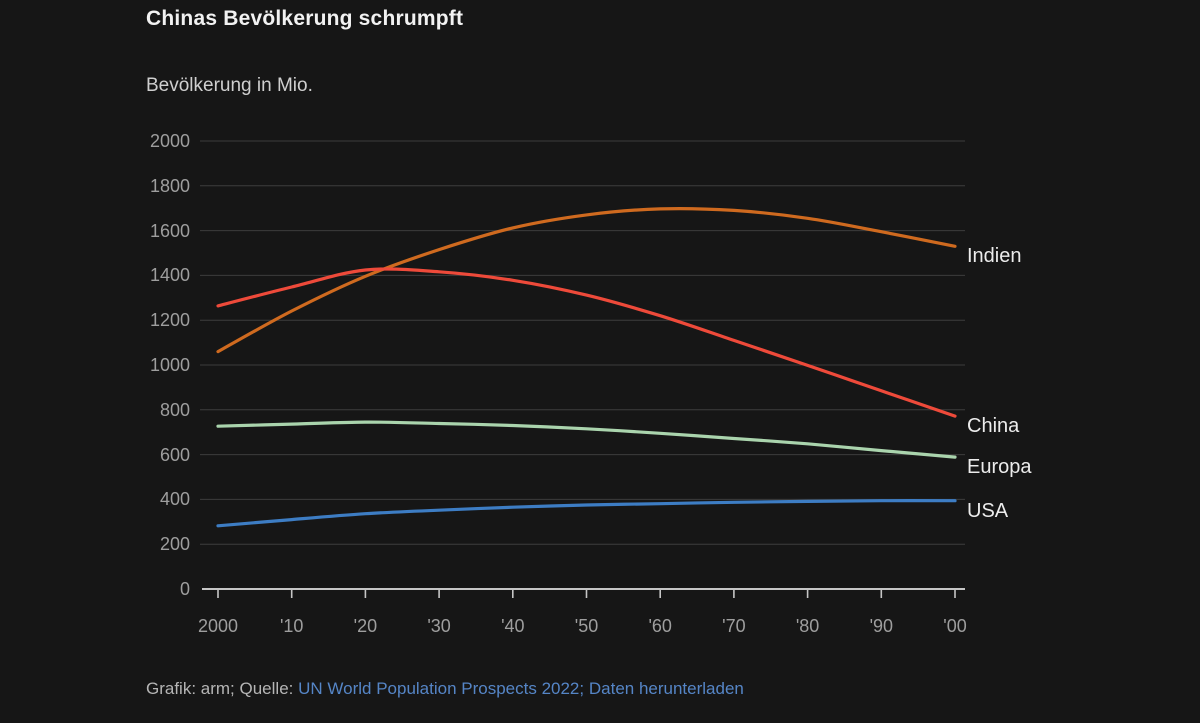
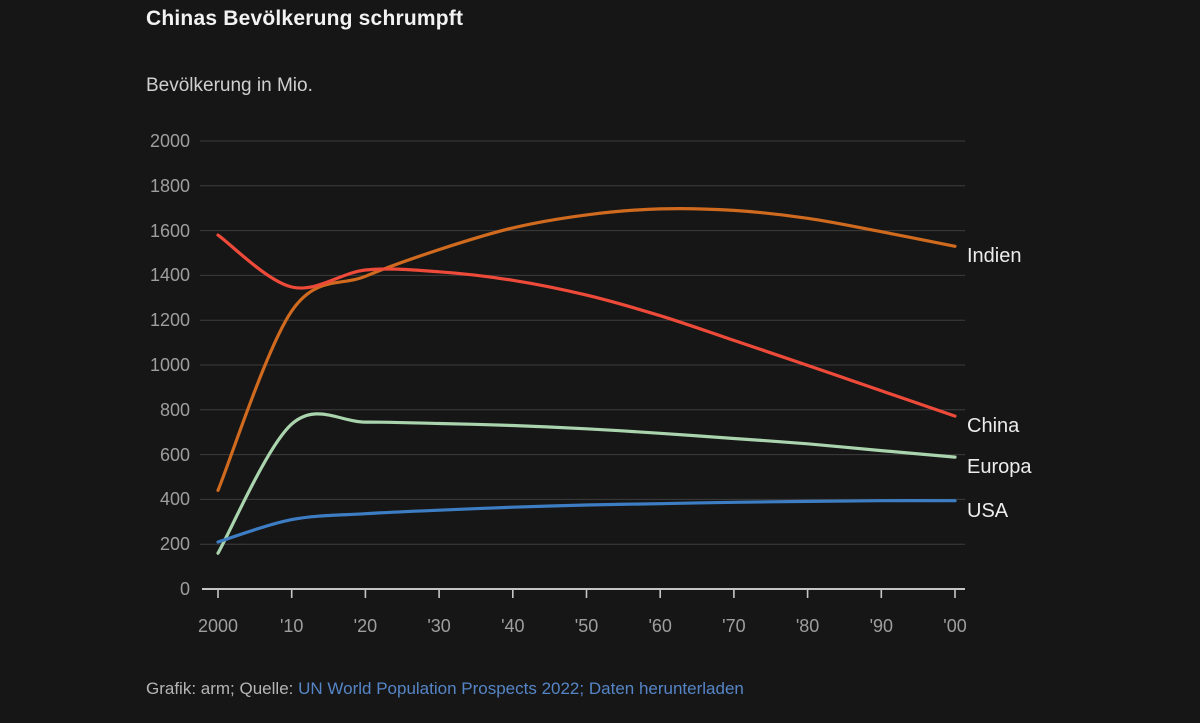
Indien/2000: 1060 -> 440
China/2000: 1260 -> 1580
Europa/2000: 730 -> 160
USA/2000: 280 -> 210
